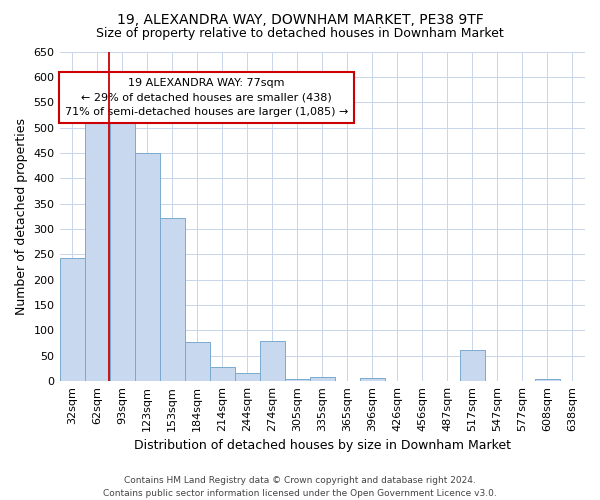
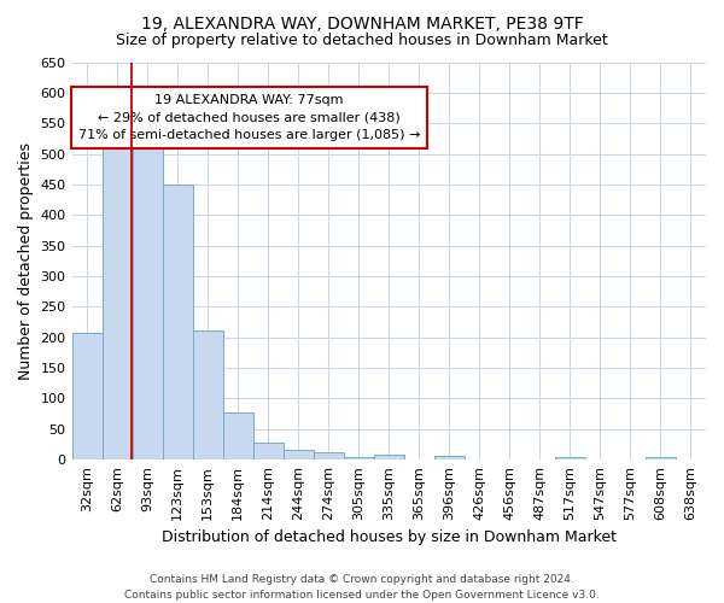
32sqm: 242 -> 207
153sqm: 322 -> 212
274sqm: 80 -> 12
517sqm: 62 -> 5
